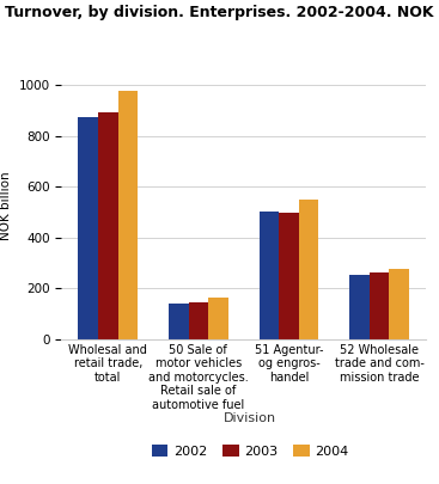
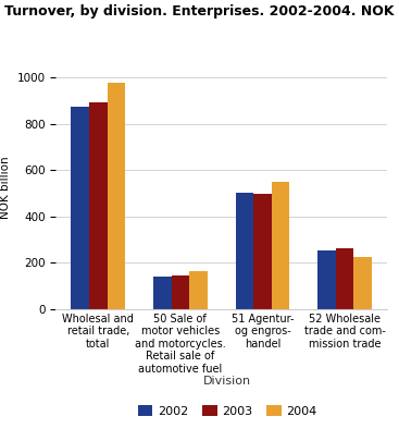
2004/52 Wholesale trade and com- mission trade: 278 -> 225
